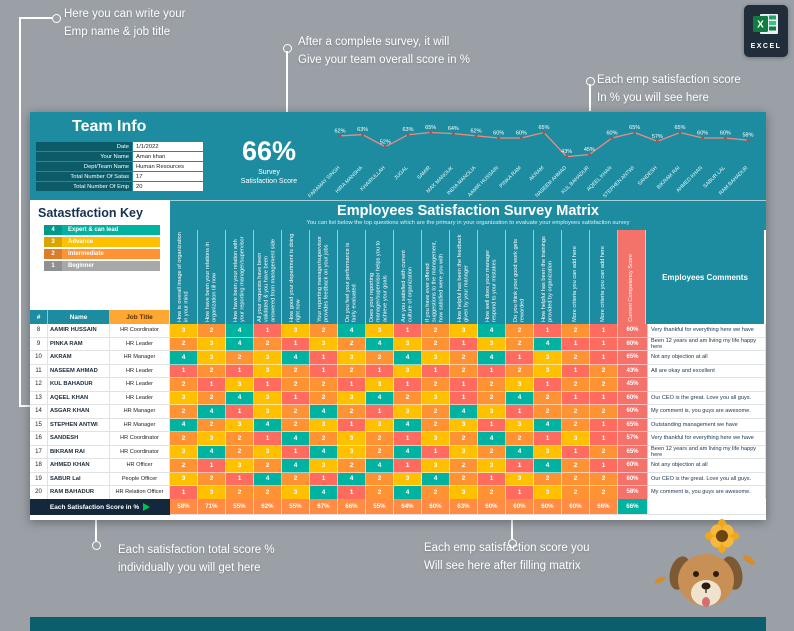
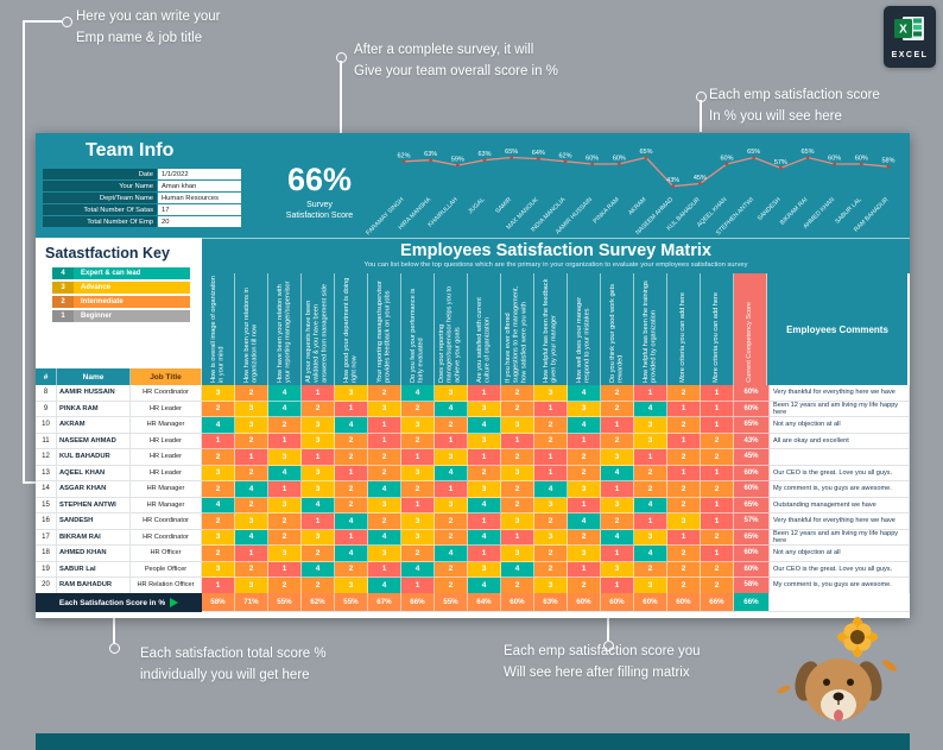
KHAIRULLAH: 52% -> 59%
